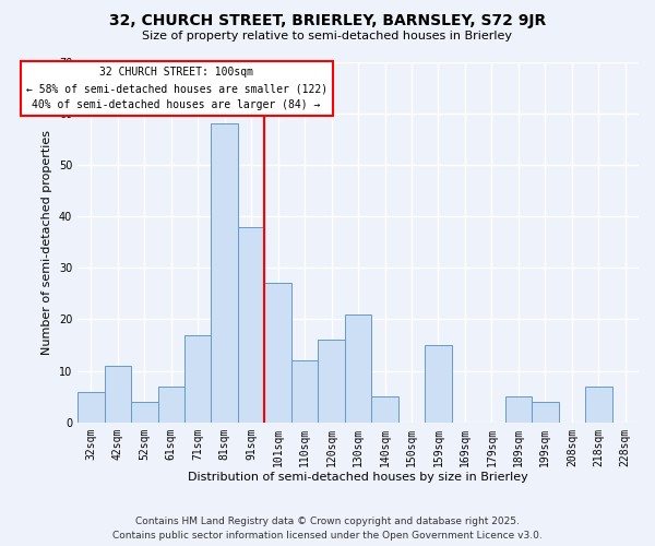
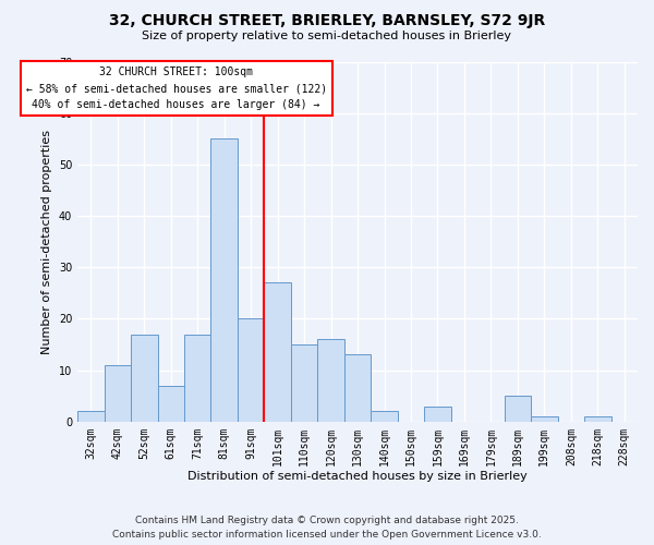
32sqm: 6 -> 2
52sqm: 4 -> 17
81sqm: 58 -> 55
91sqm: 38 -> 20
110sqm: 12 -> 15
130sqm: 21 -> 13
140sqm: 5 -> 2
159sqm: 15 -> 3
199sqm: 4 -> 1
218sqm: 7 -> 1
